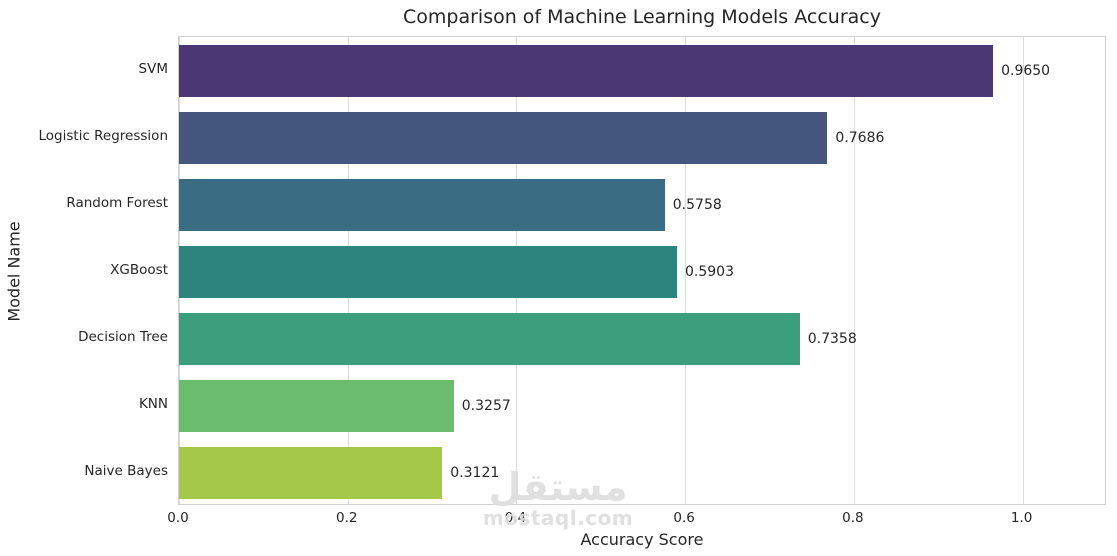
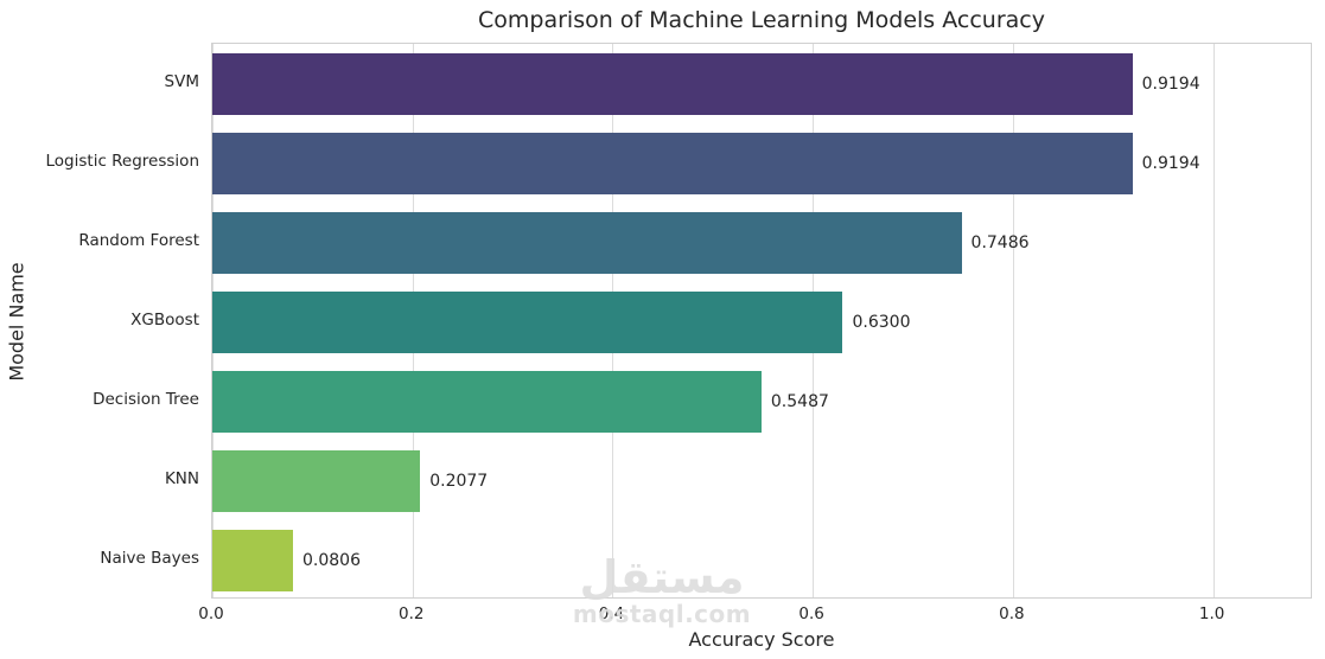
SVM: 0.9650 -> 0.9194
Logistic Regression: 0.7686 -> 0.9194
Random Forest: 0.5758 -> 0.7486
XGBoost: 0.5903 -> 0.6300
Decision Tree: 0.7358 -> 0.5487
KNN: 0.3257 -> 0.2077
Naive Bayes: 0.3121 -> 0.0806
